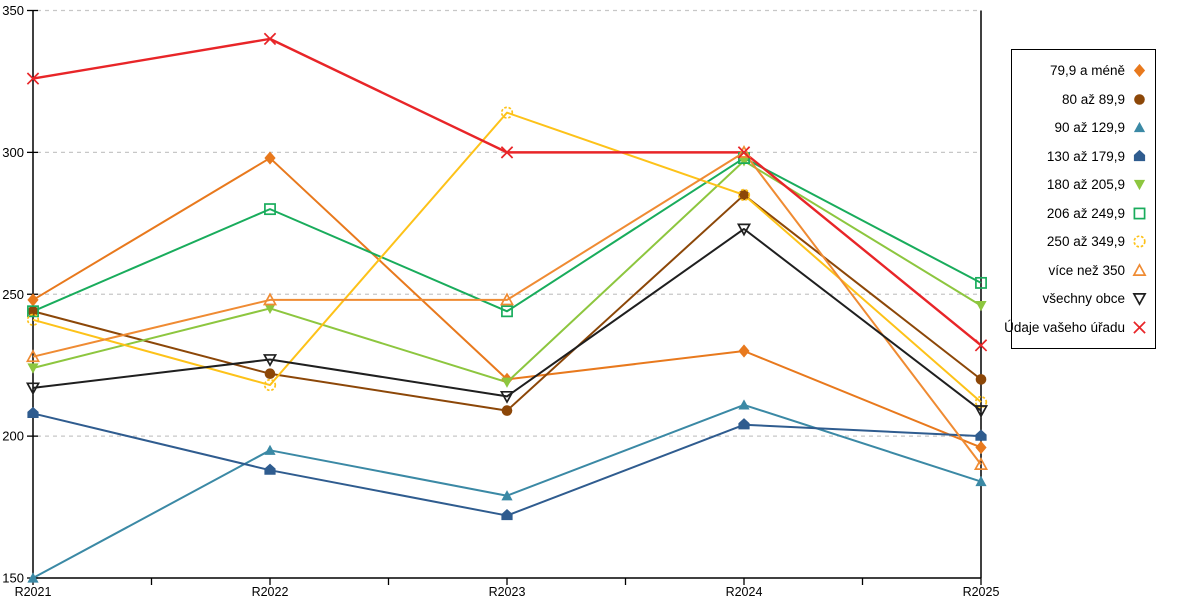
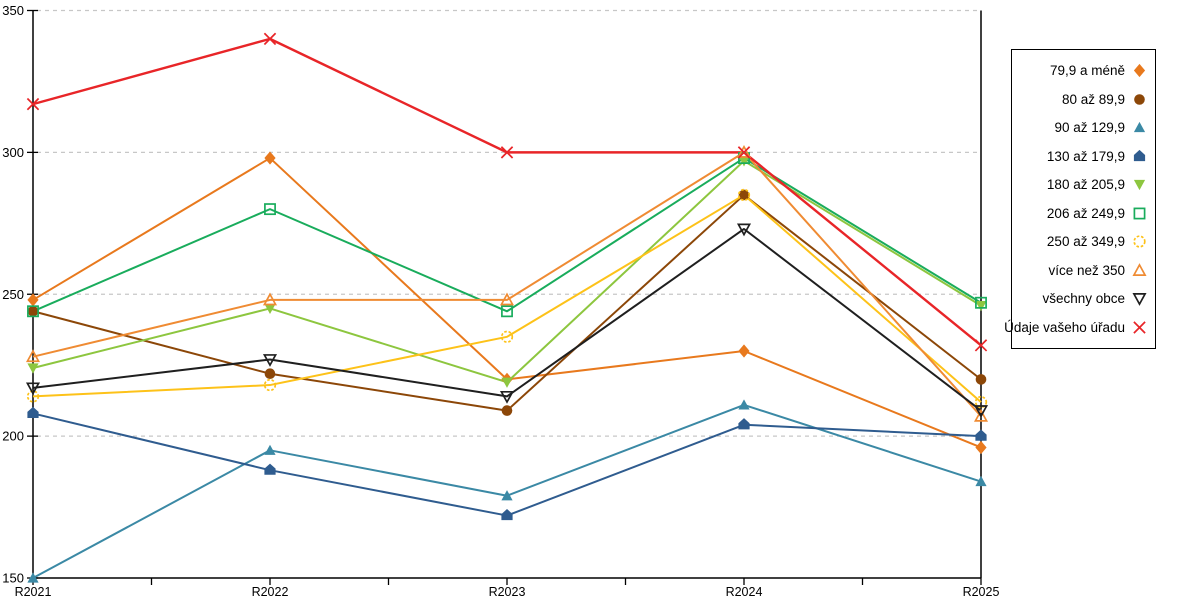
250 až 349,9/R2021: 241 -> 214
Údaje vašeho úřadu/R2021: 326 -> 317
250 až 349,9/R2023: 314 -> 235
206 až 249,9/R2025: 254 -> 247
více než 350/R2025: 190 -> 207
